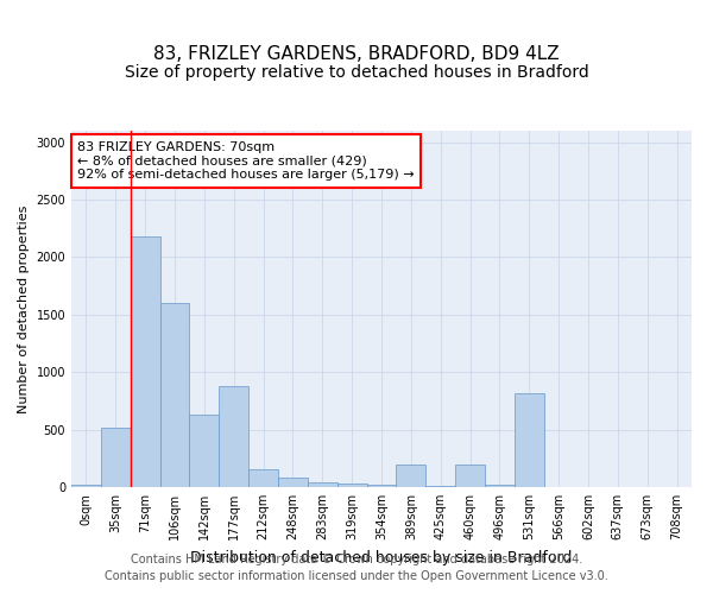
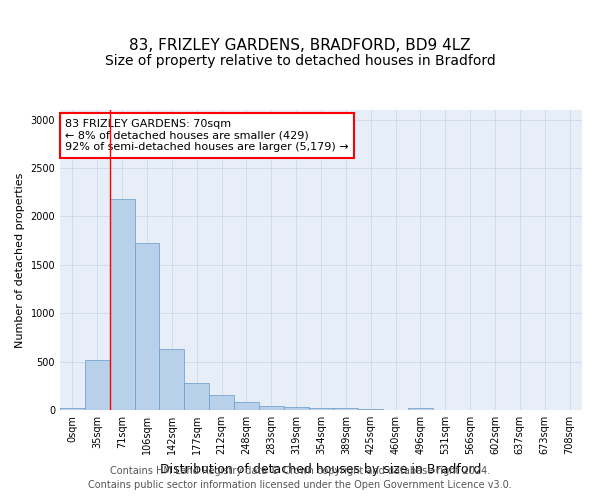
106sqm: 1600 -> 1730
177sqm: 880 -> 280
389sqm: 200 -> 20
460sqm: 200 -> 0
531sqm: 820 -> 0
